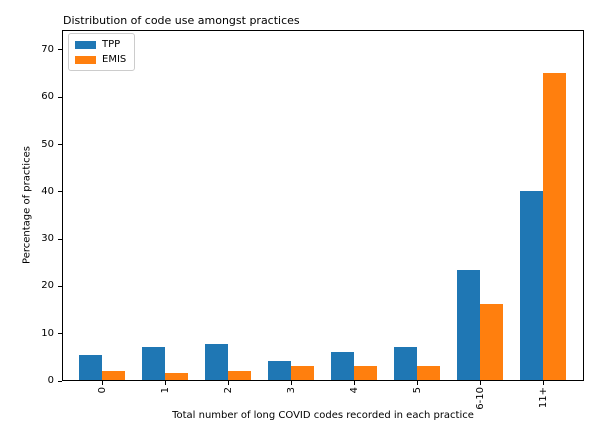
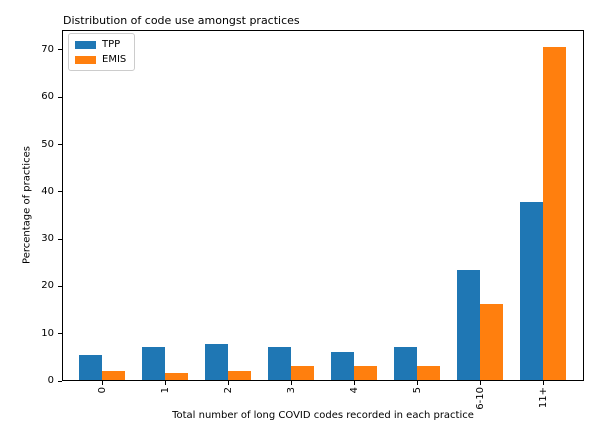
TPP/3: 4 -> 7
TPP/11+: 40 -> 38
EMIS/11+: 65 -> 70
